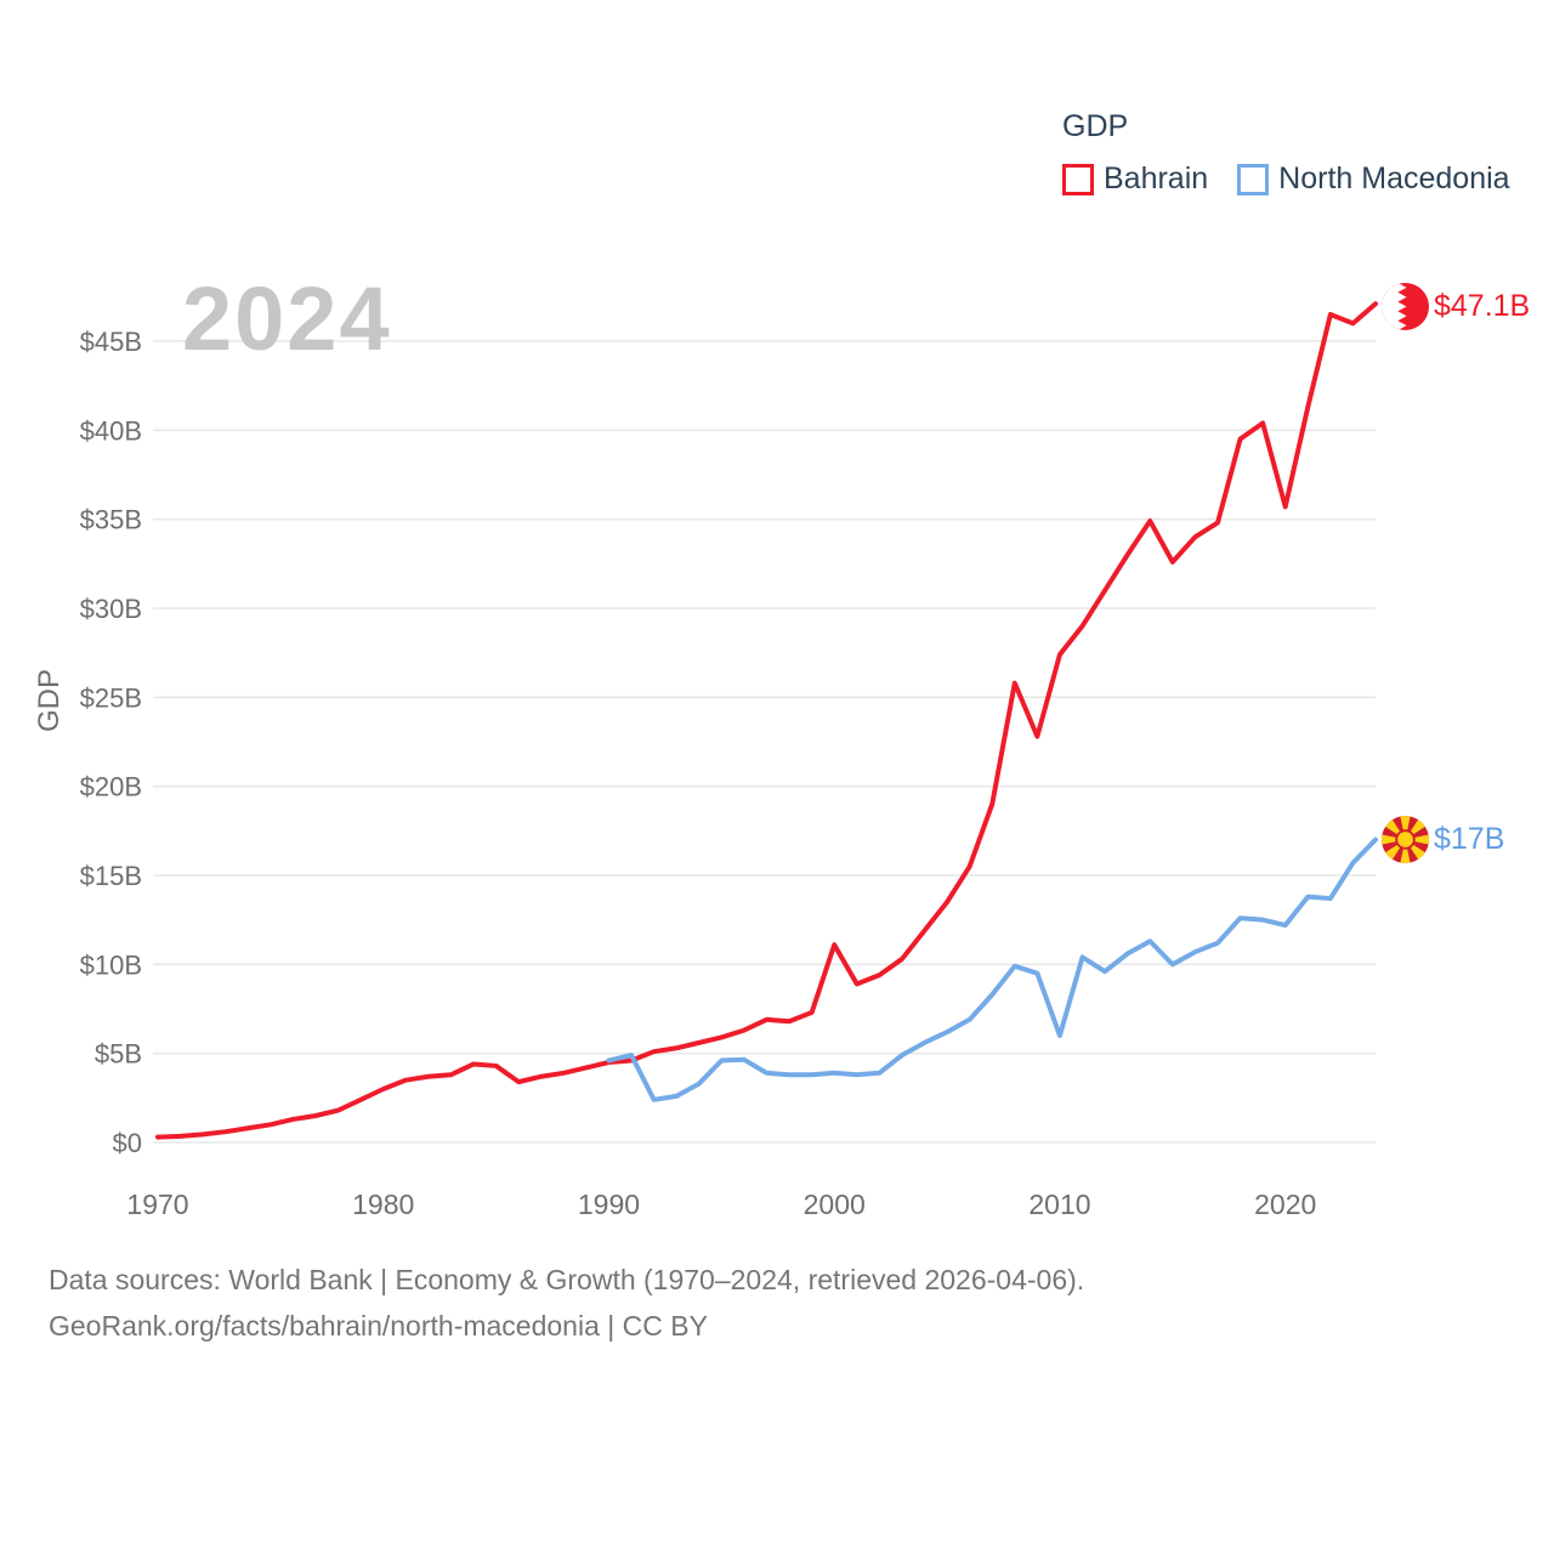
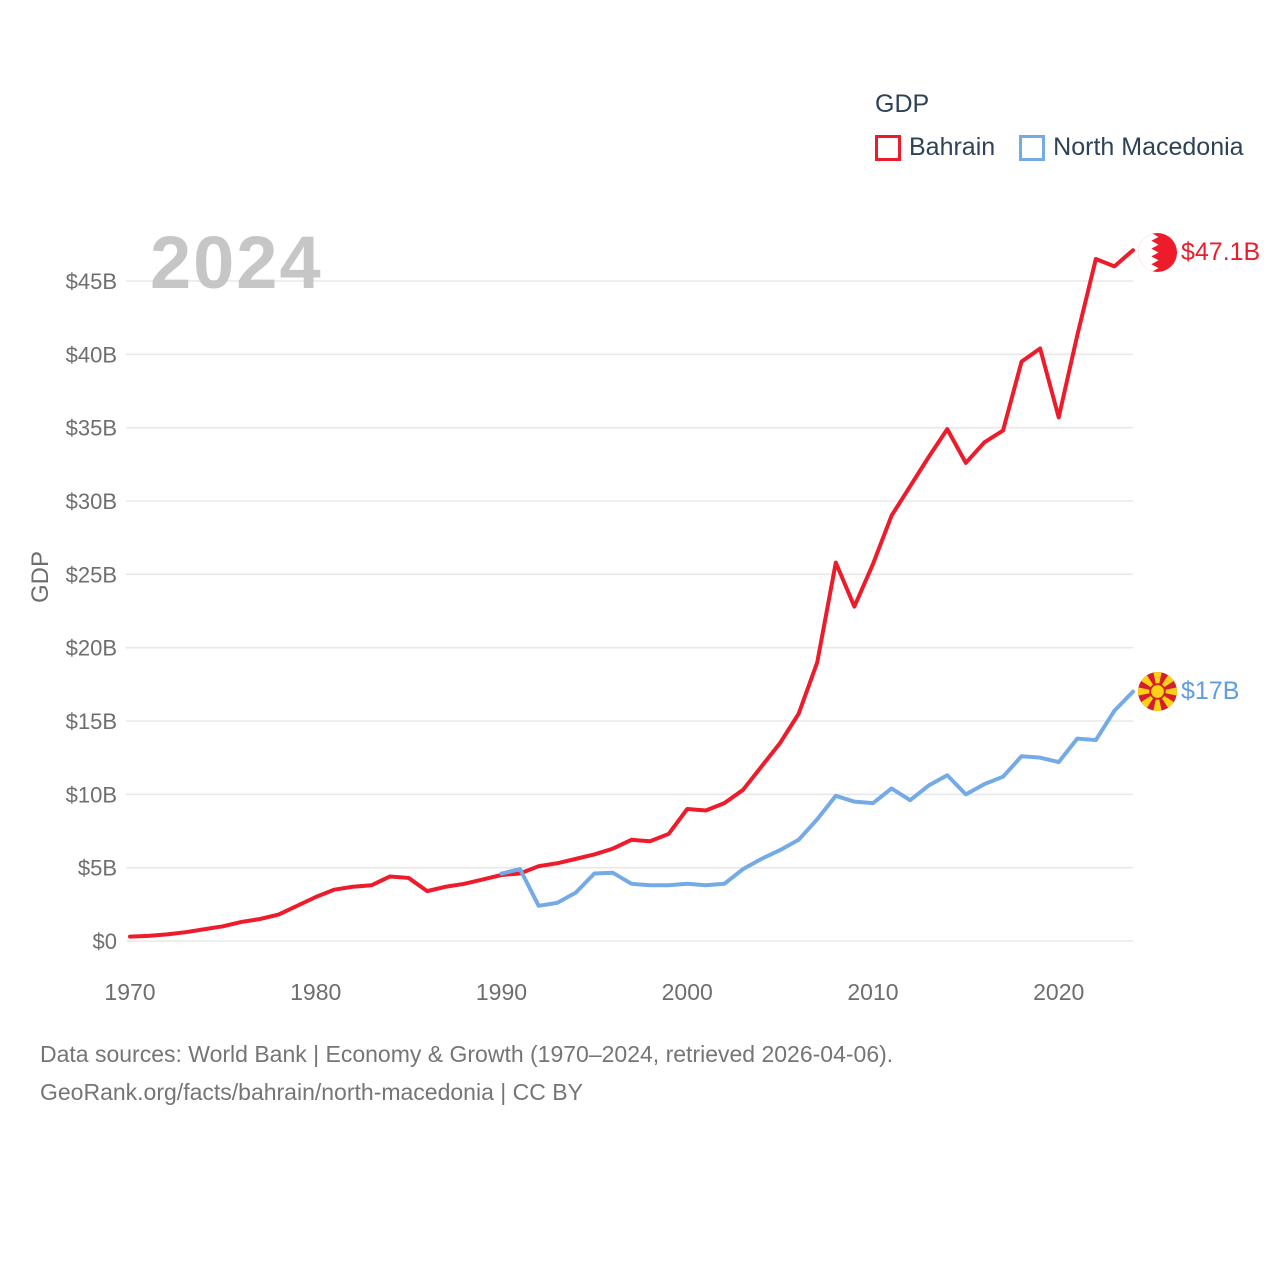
Bahrain/2000: $11.1B -> $9.0B
Bahrain/2010: $27.4B -> $25.7B
North Macedonia/2010: $6.0B -> $9.4B
